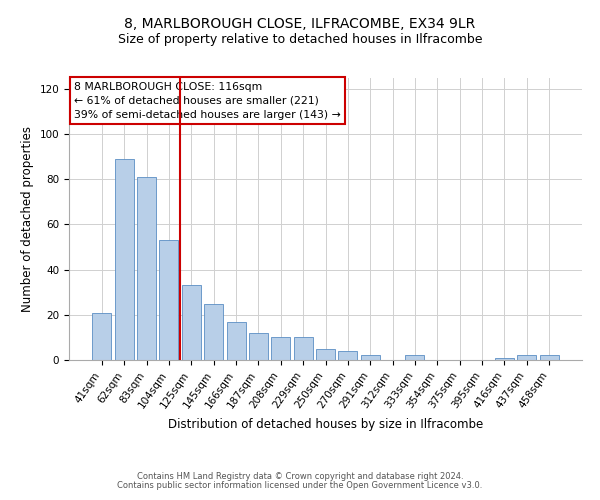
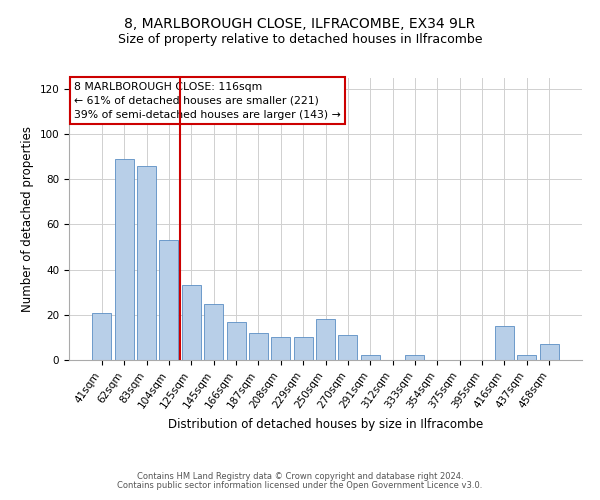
83sqm: 81 -> 86
250sqm: 5 -> 18
270sqm: 4 -> 11
416sqm: 1 -> 15
458sqm: 2 -> 7
